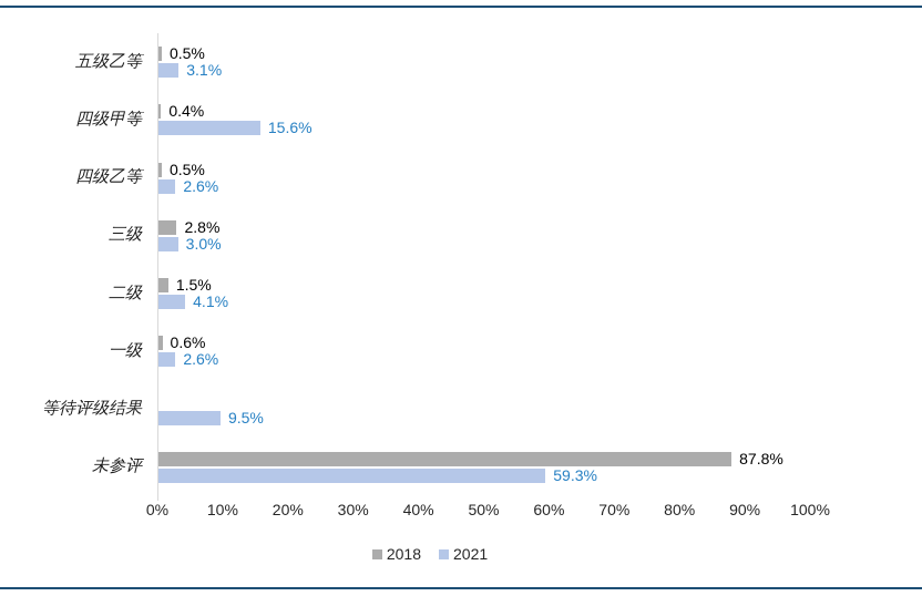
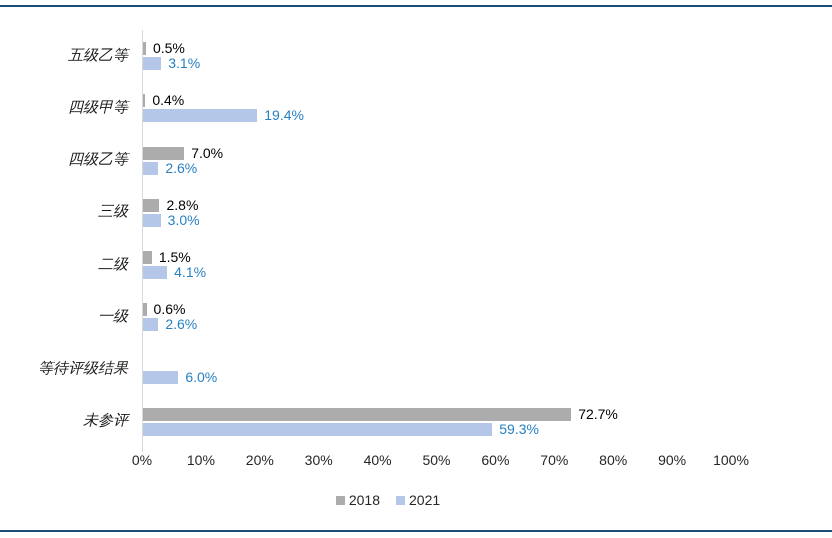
2021/四级甲等: 15.6% -> 19.4%
2018/四级乙等: 0.5% -> 7.0%
2021/等待评级结果: 9.5% -> 6.0%
2018/未参评: 87.8% -> 72.7%
